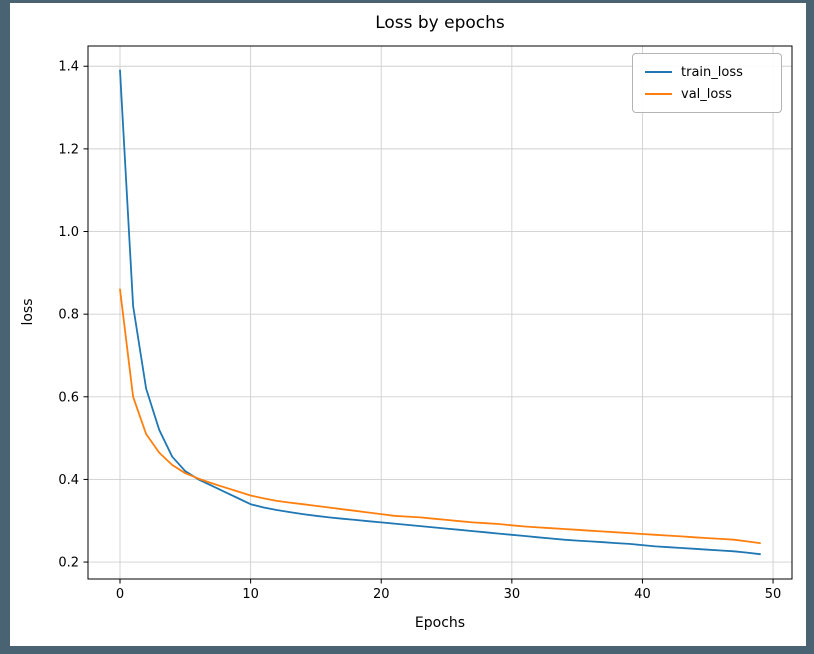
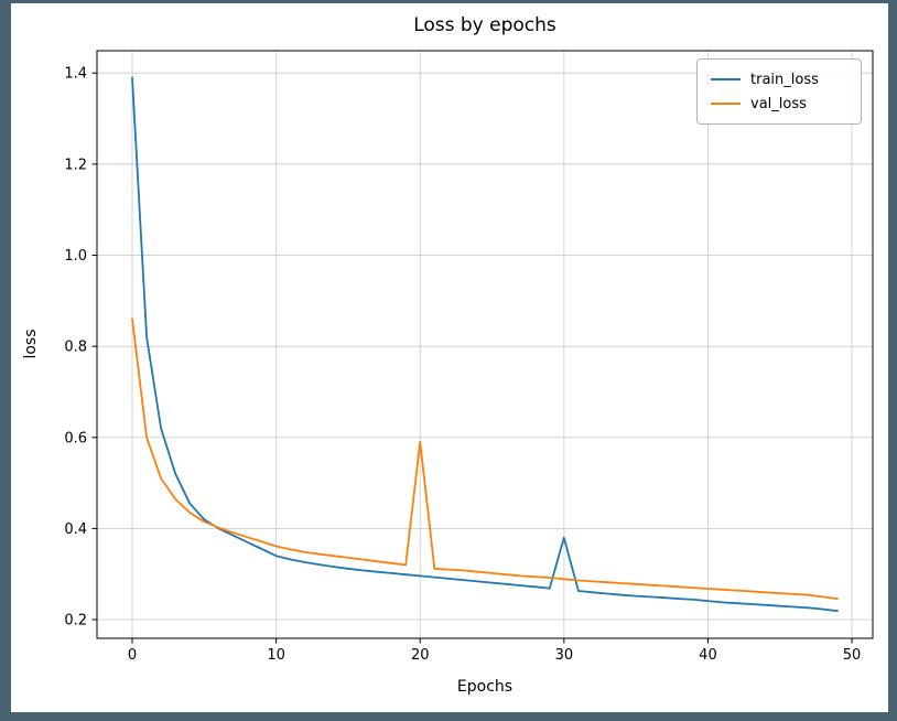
val_loss/20: 0.32 -> 0.59
train_loss/30: 0.27 -> 0.38
